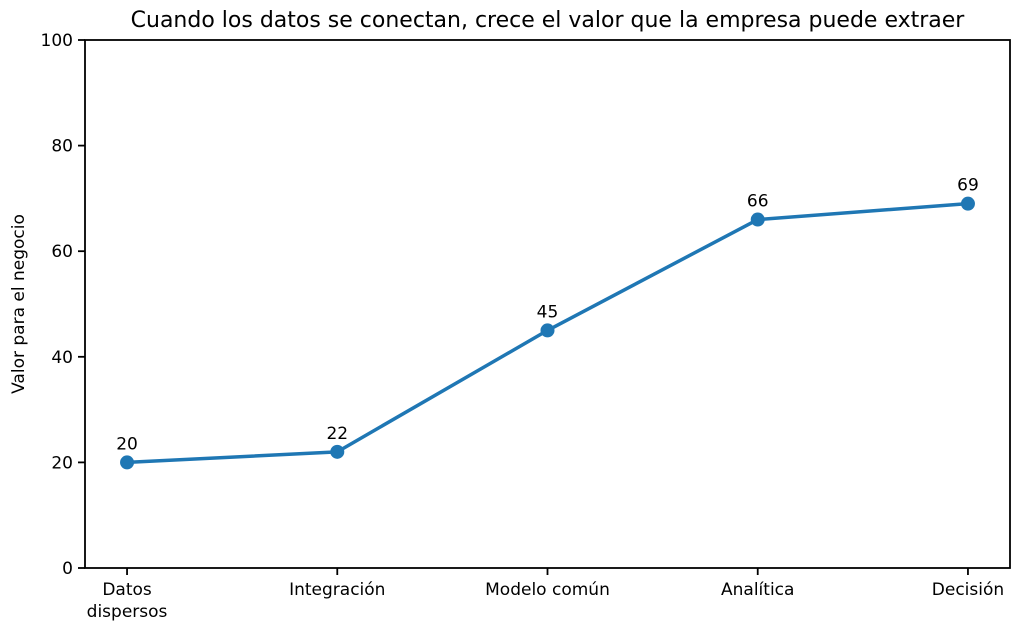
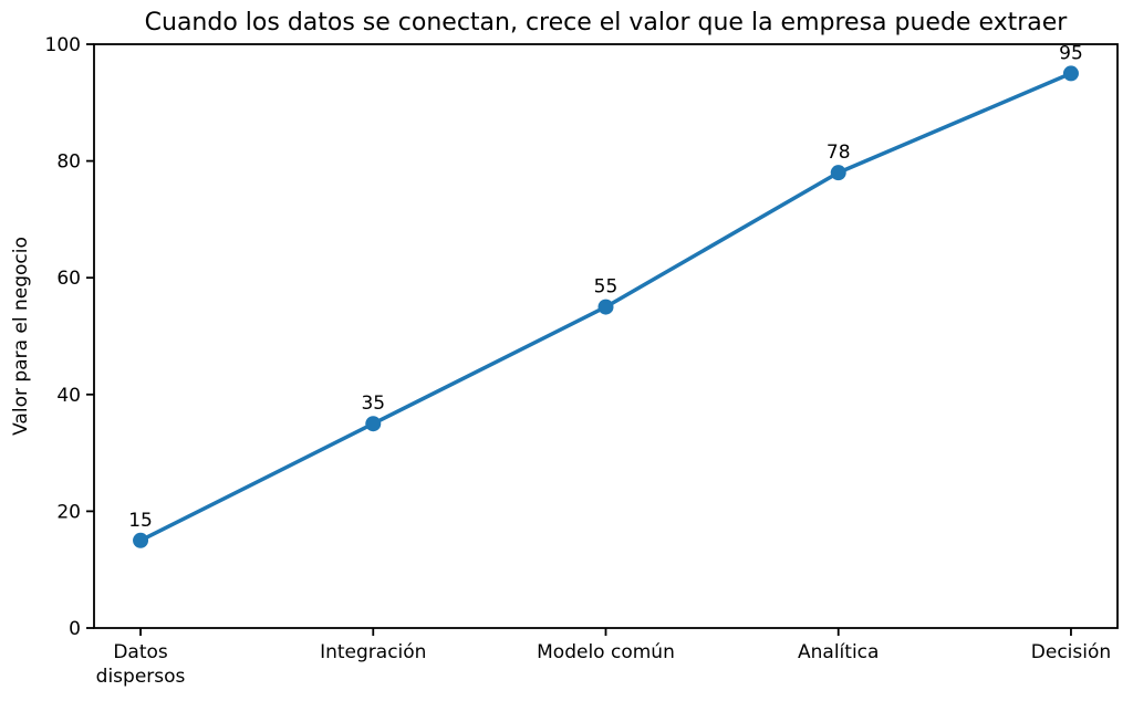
Datos dispersos: 20 -> 15
Integración: 22 -> 35
Modelo común: 45 -> 55
Analítica: 66 -> 78
Decisión: 69 -> 95
